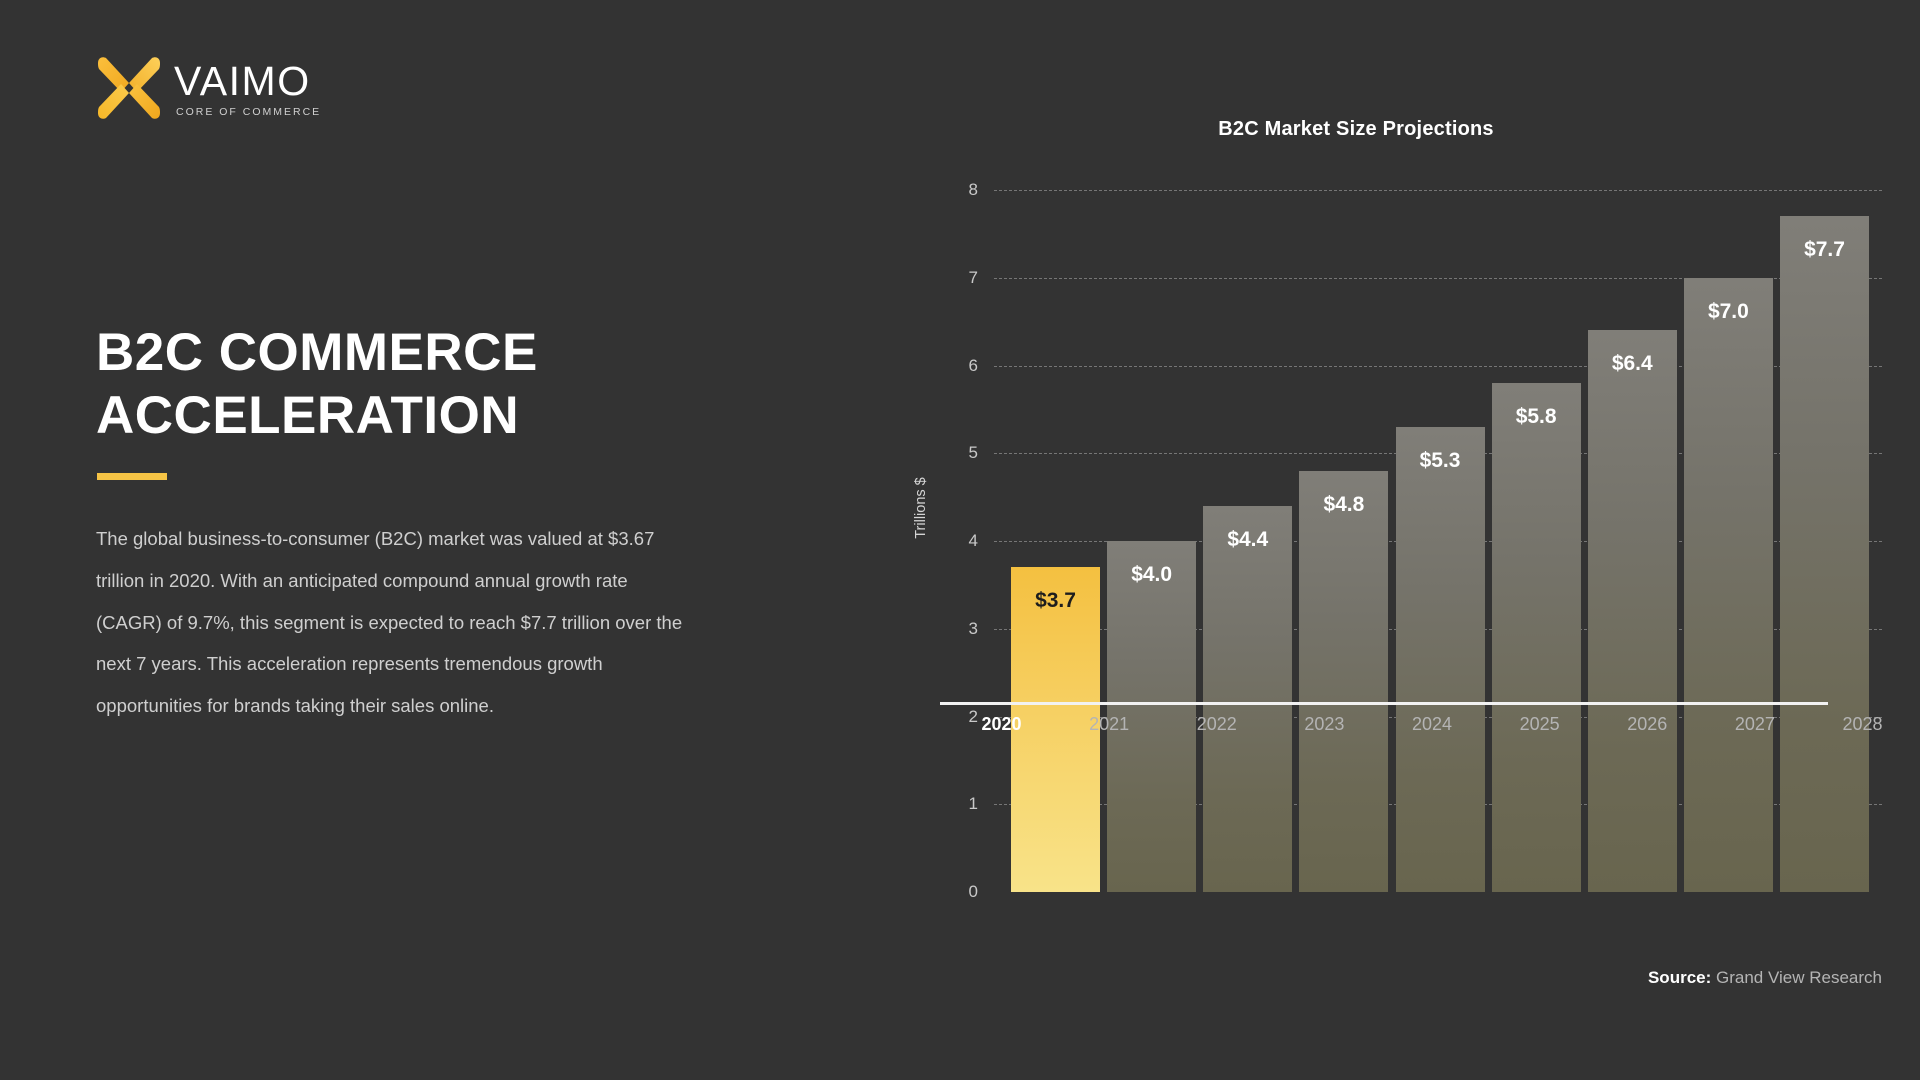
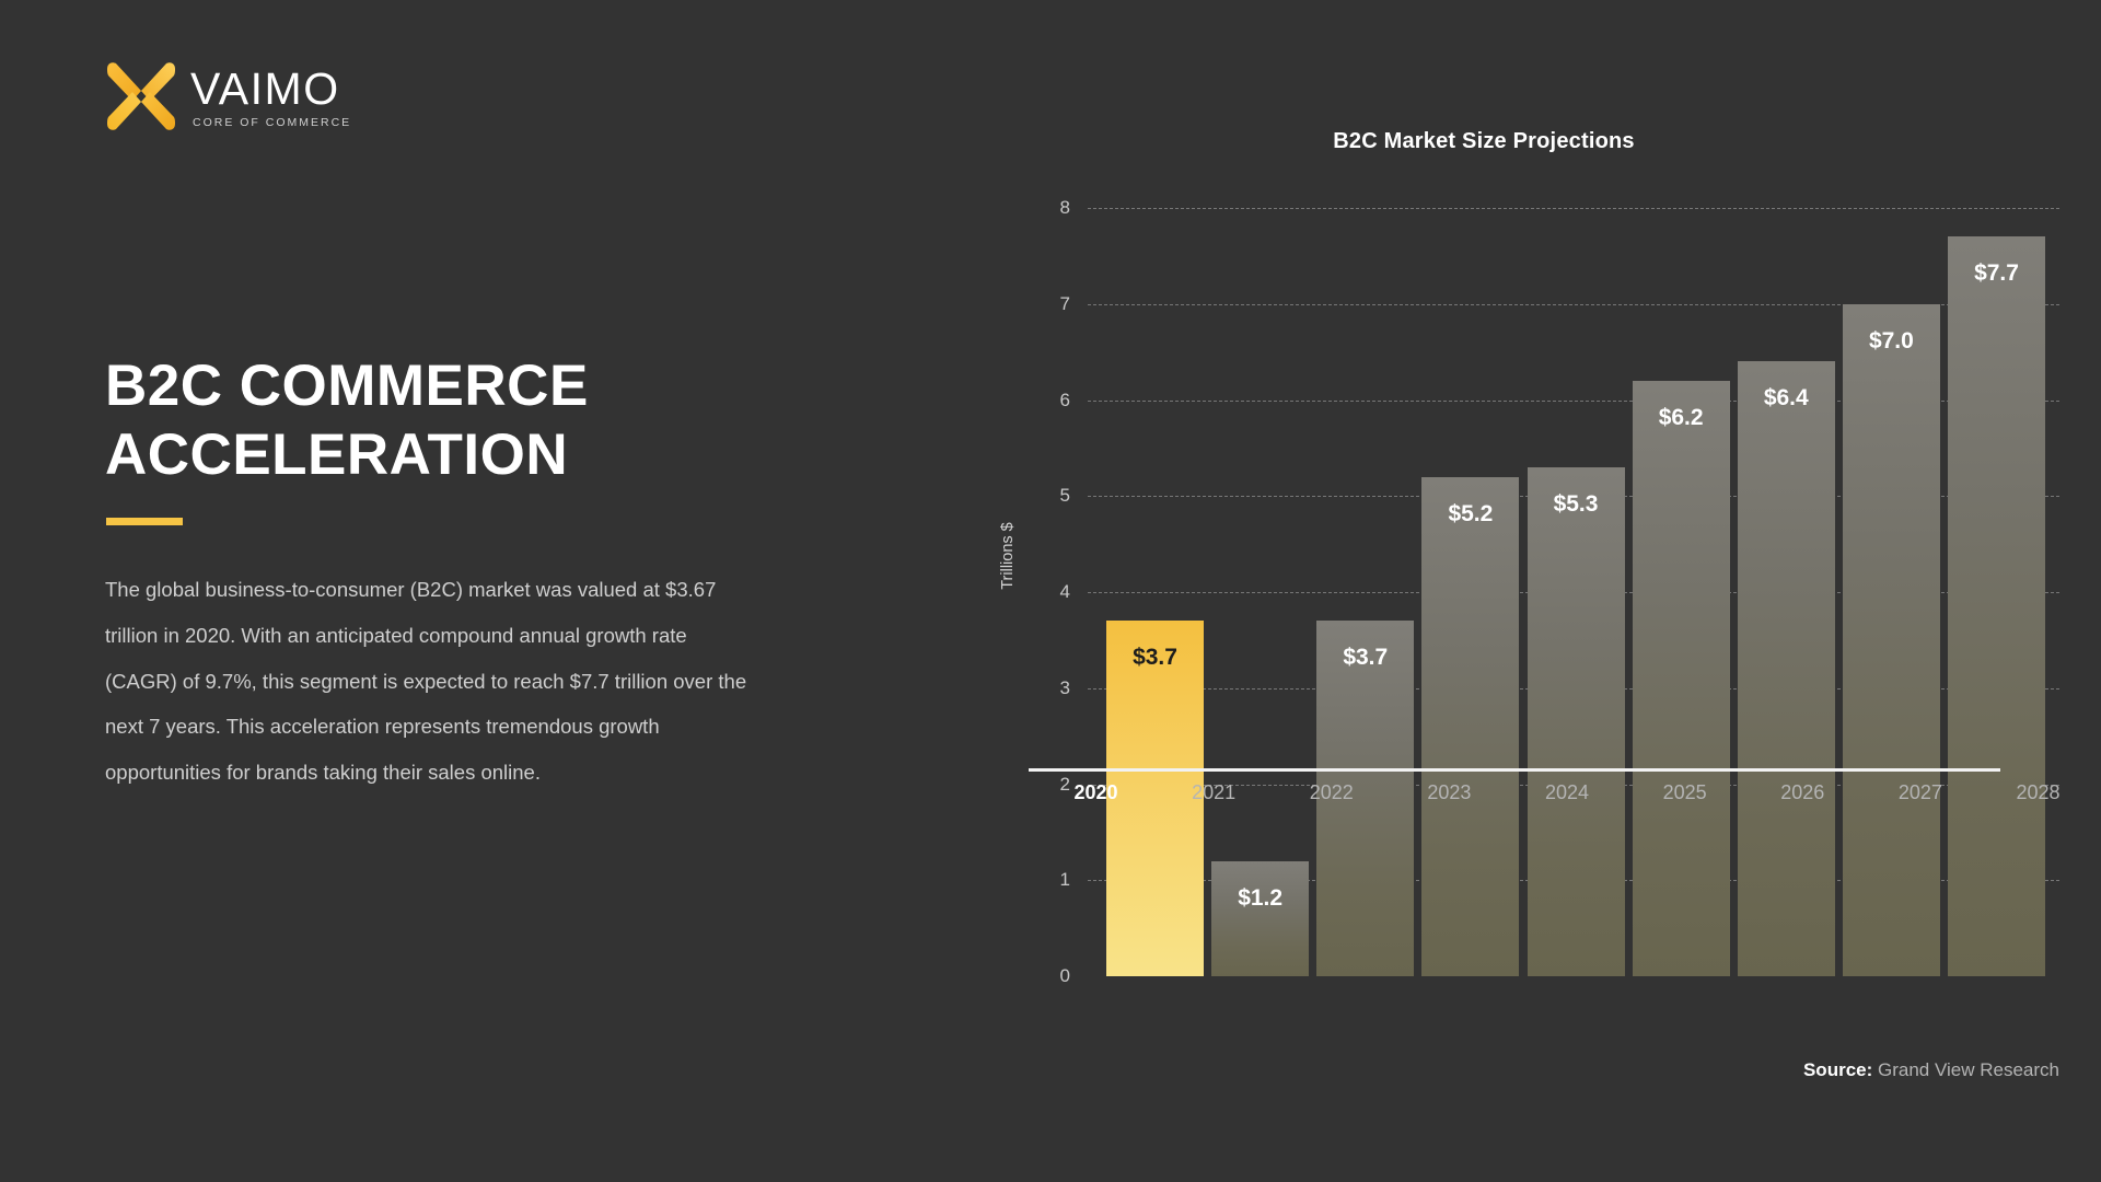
2021: $4.0 -> $1.2
2022: $4.4 -> $3.7
2023: $4.8 -> $5.2
2025: $5.8 -> $6.2
